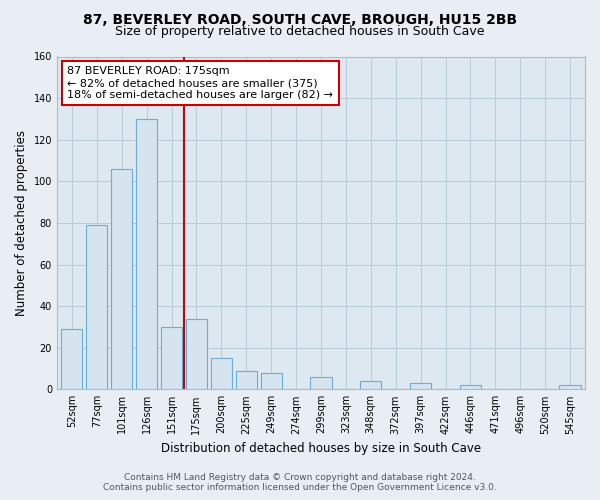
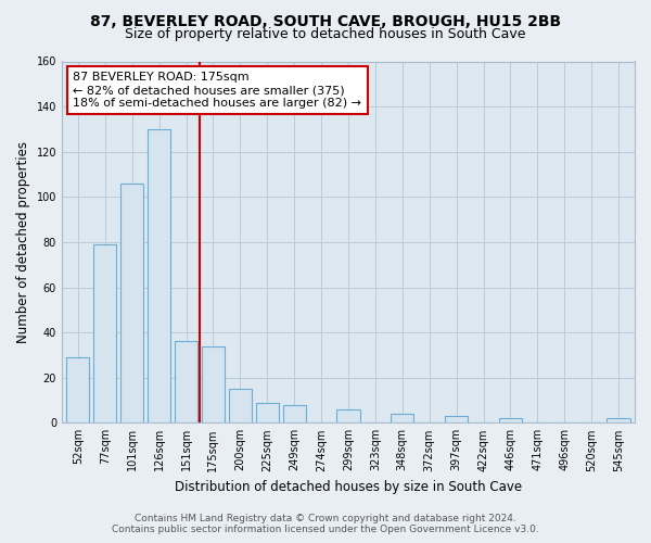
151sqm: 30 -> 36
